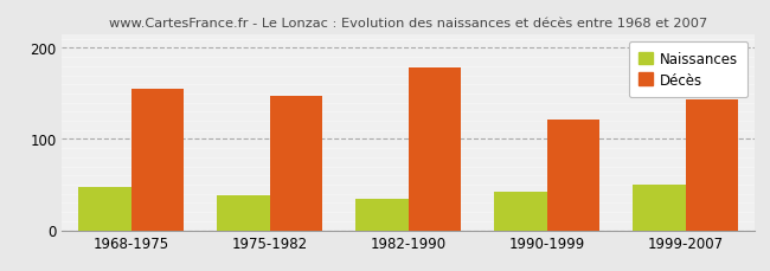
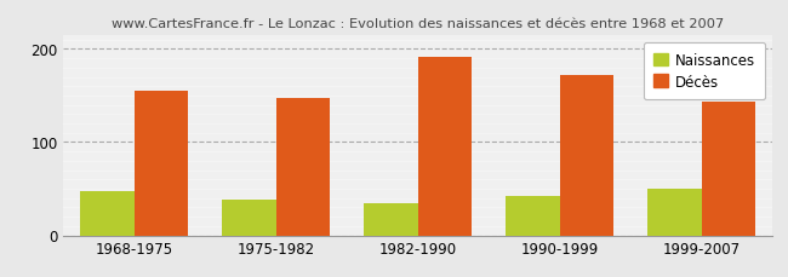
Décès/1982-1990: 178 -> 192
Décès/1990-1999: 122 -> 172
